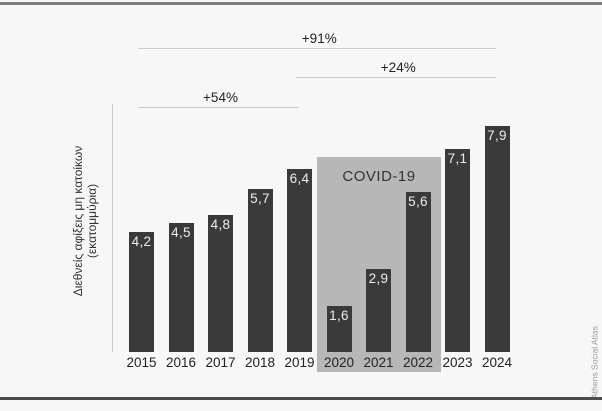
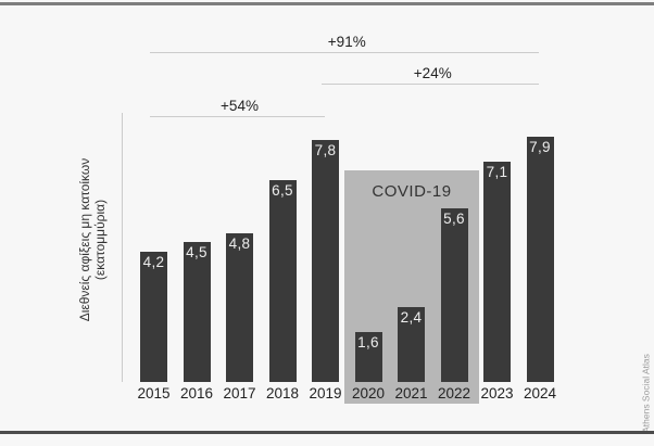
2018: 5,7 -> 6,5
2019: 6,4 -> 7,8
2021: 2,9 -> 2,4
